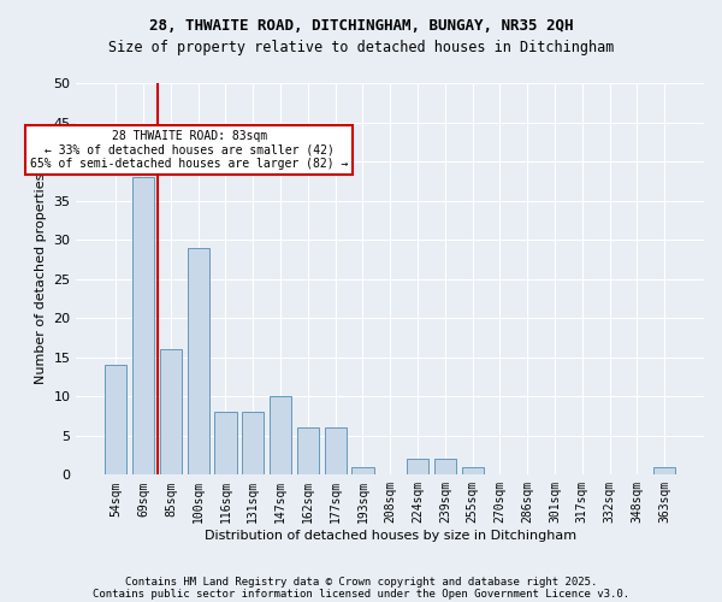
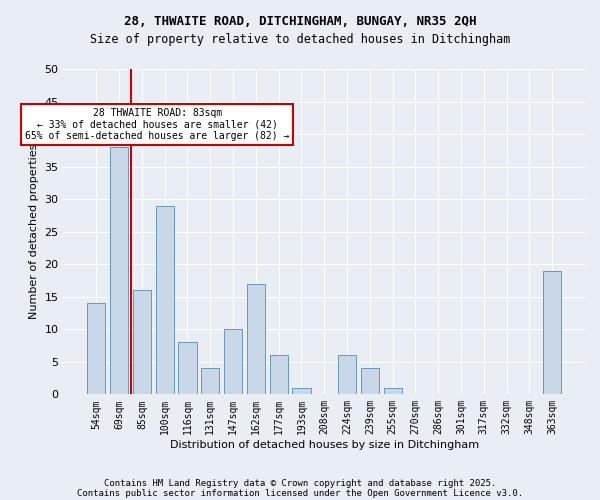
131sqm: 8 -> 4
162sqm: 6 -> 17
224sqm: 2 -> 6
239sqm: 2 -> 4
363sqm: 1 -> 19
